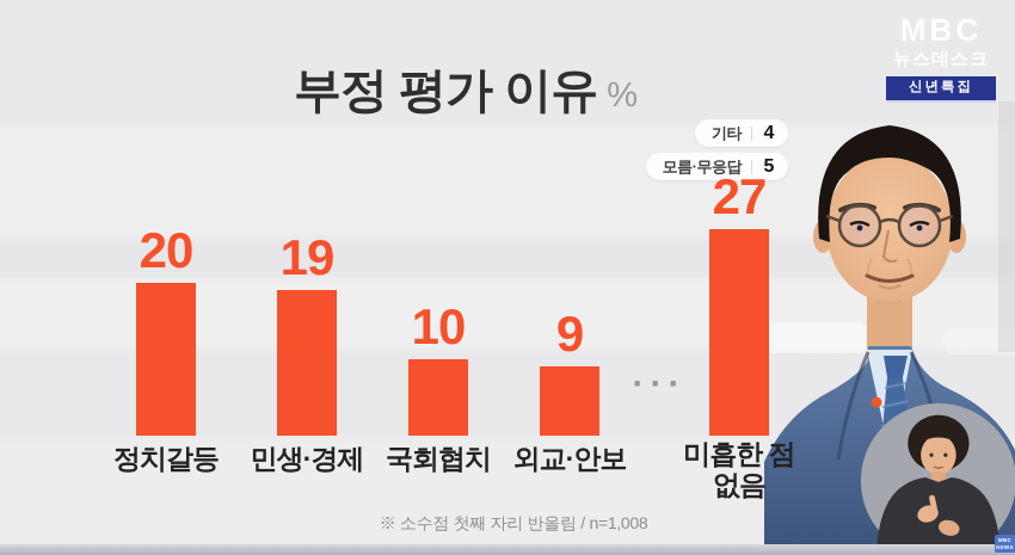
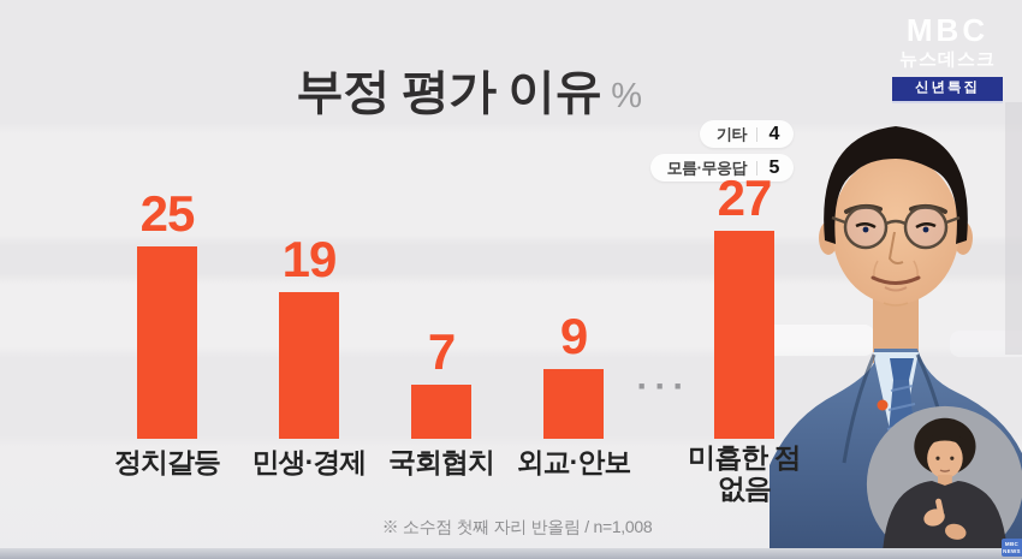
정치갈등: 20 -> 25
국회협치: 10 -> 7
